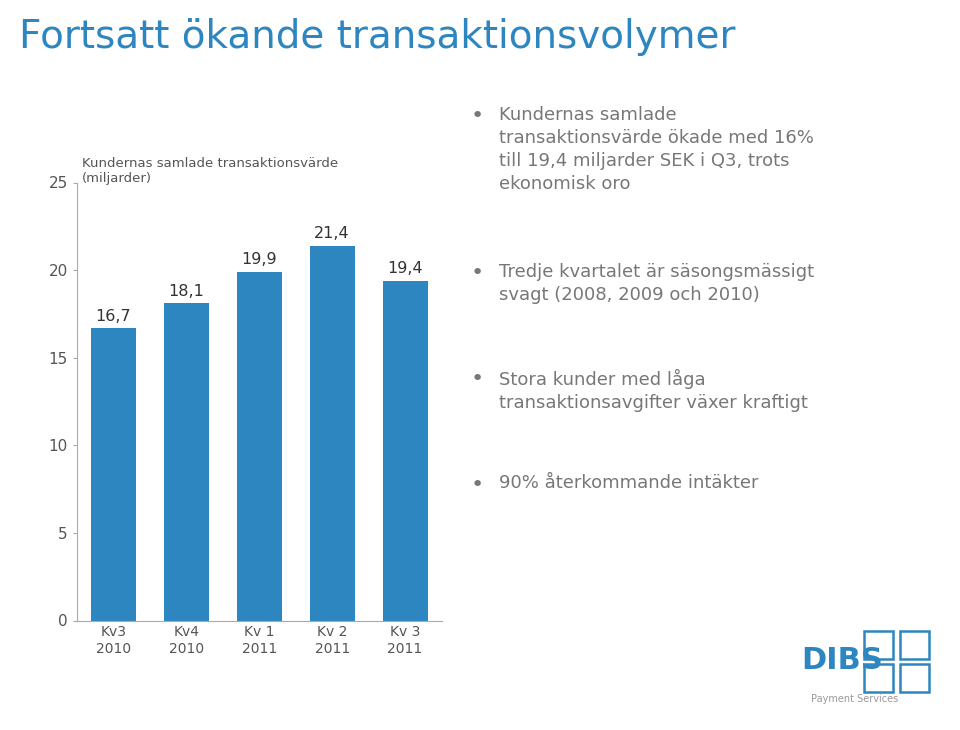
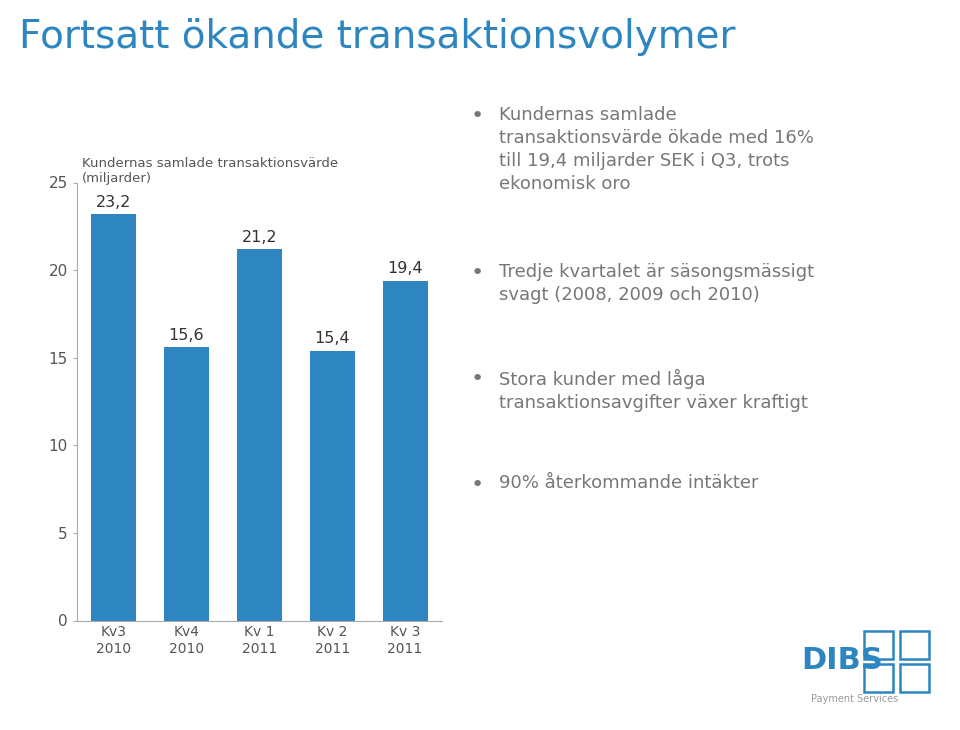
Kv3 2010: 16,7 -> 23,2
Kv4 2010: 18,1 -> 15,6
Kv 1 2011: 19,9 -> 21,2
Kv 2 2011: 21,4 -> 15,4
